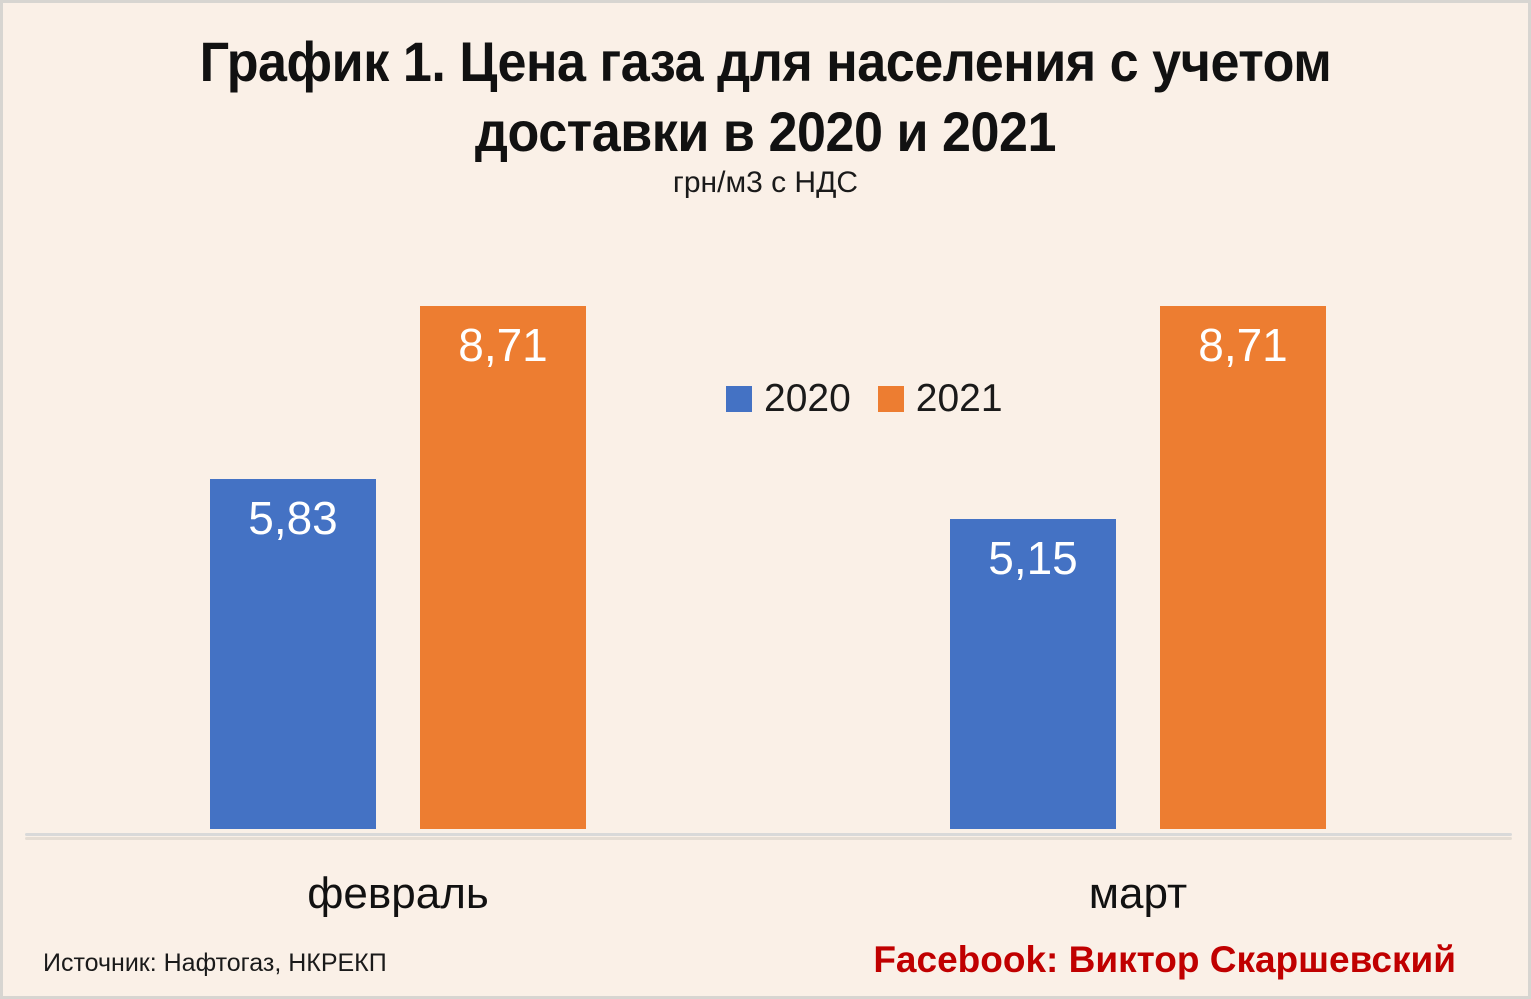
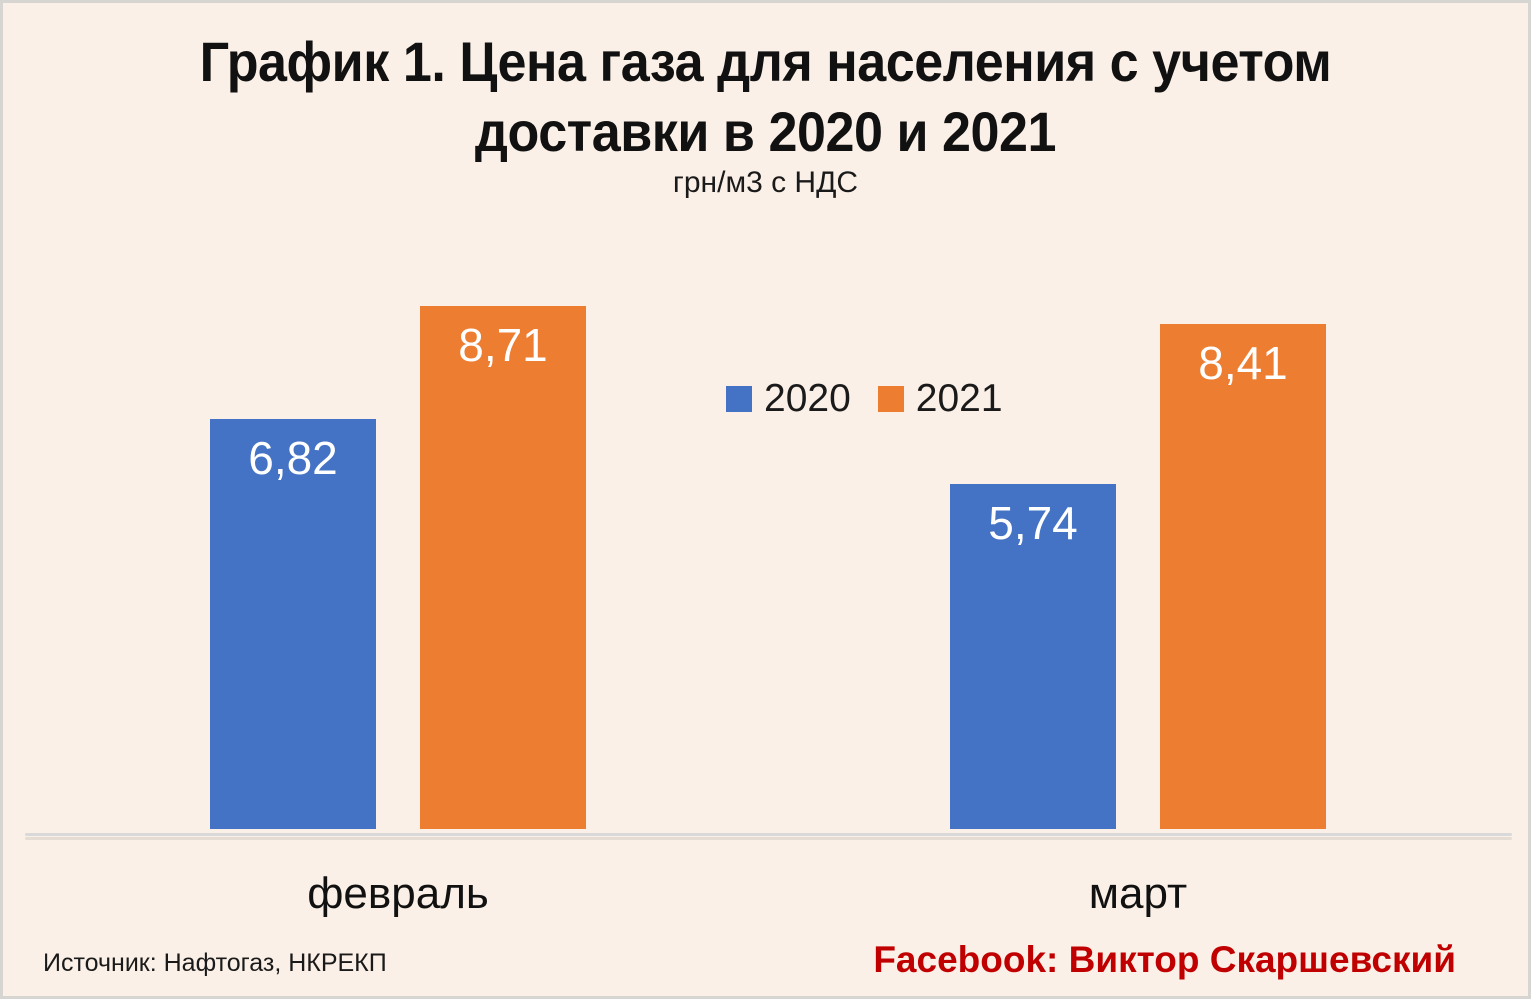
2020/февраль: 5,83 -> 6,82
2020/март: 5,15 -> 5,74
2021/март: 8,71 -> 8,41
